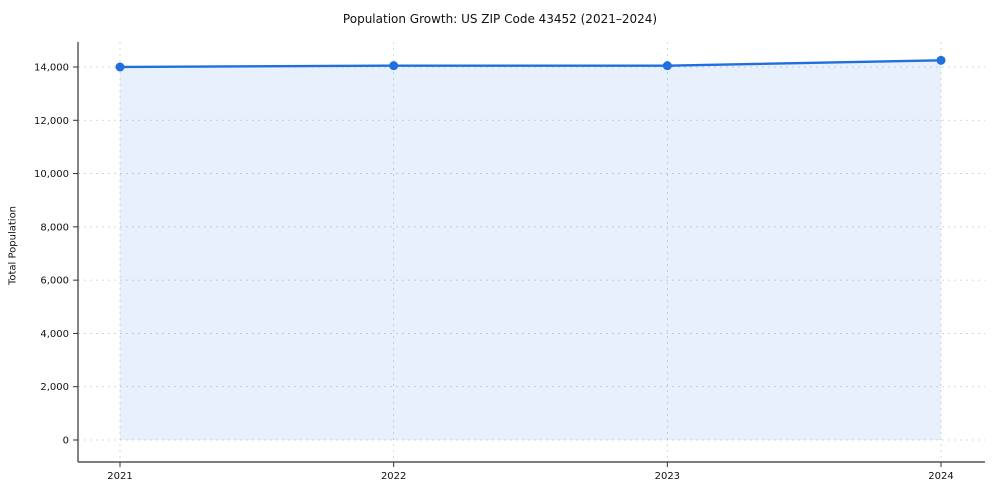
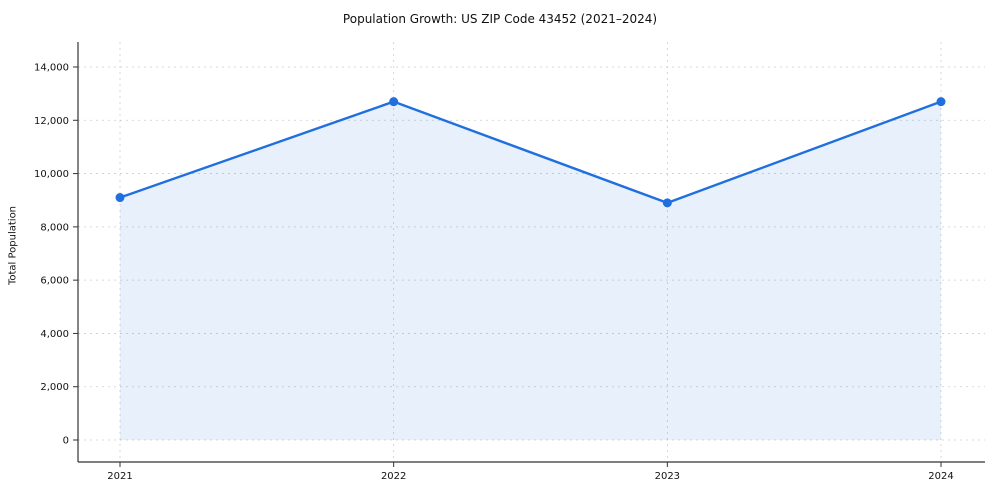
2021: 14000 -> 9100
2022: 14000 -> 12700
2023: 14000 -> 8900
2024: 14200 -> 12700
